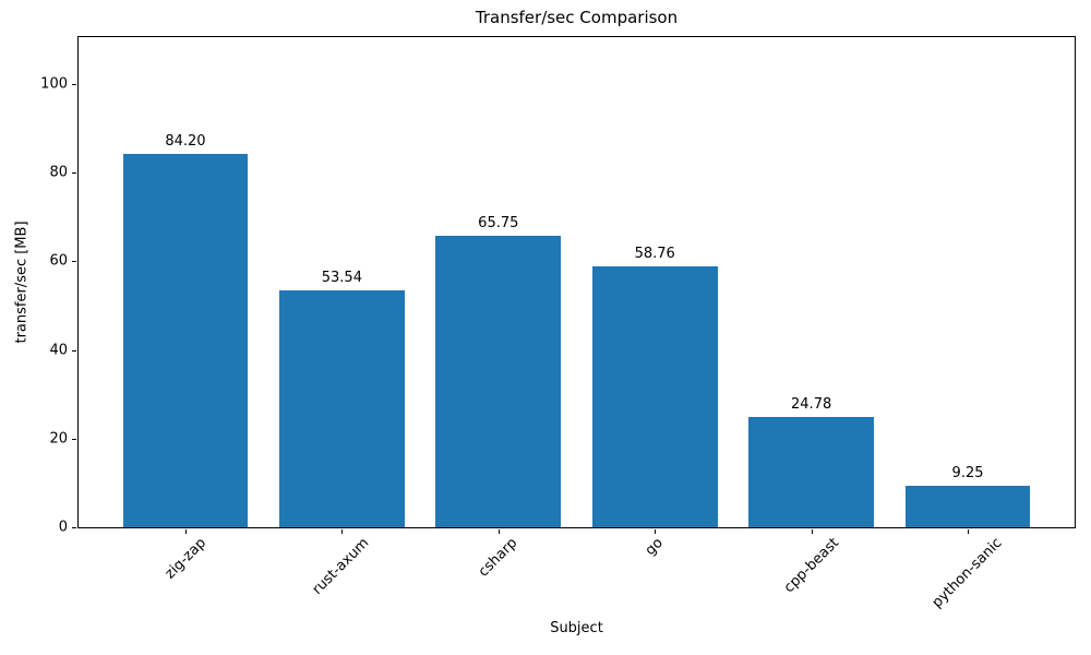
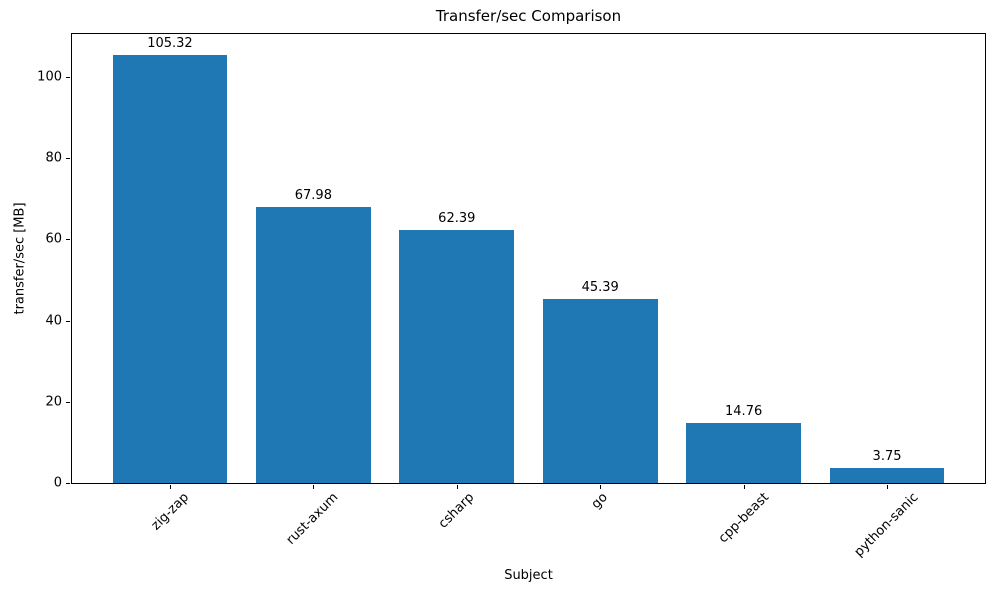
zig-zap: 84.20 -> 105.32
rust-axum: 53.54 -> 67.98
csharp: 65.75 -> 62.39
go: 58.76 -> 45.39
cpp-beast: 24.78 -> 14.76
python-sanic: 9.25 -> 3.75
